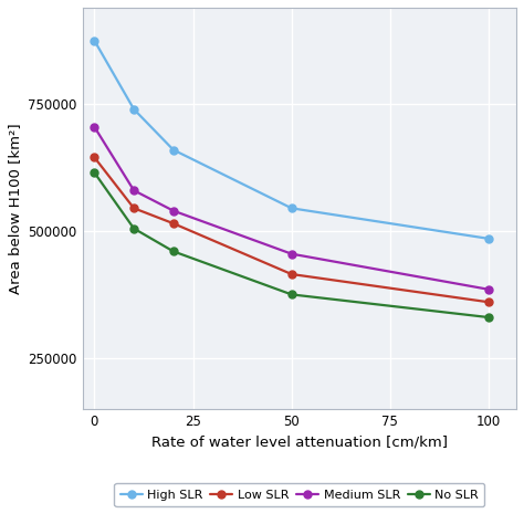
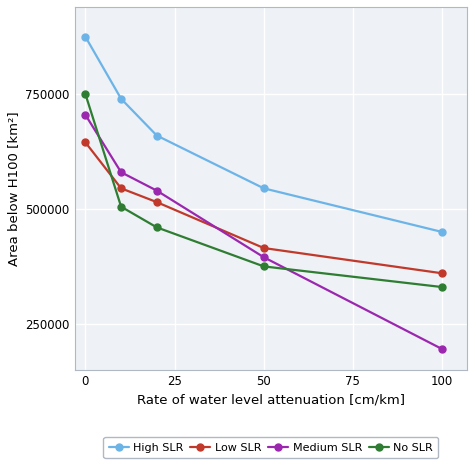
No SLR/0: 615000 -> 750000
Medium SLR/50: 455000 -> 395000
High SLR/100: 485000 -> 450000
Medium SLR/100: 385000 -> 195000
